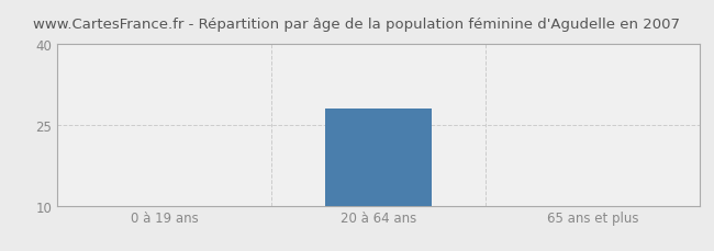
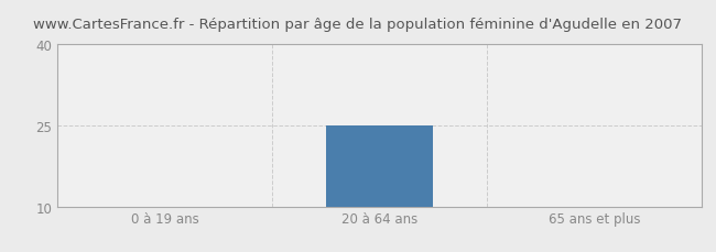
20 à 64 ans: 28 -> 25
